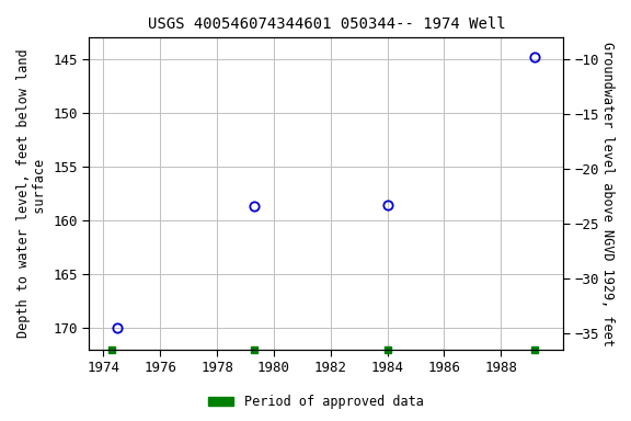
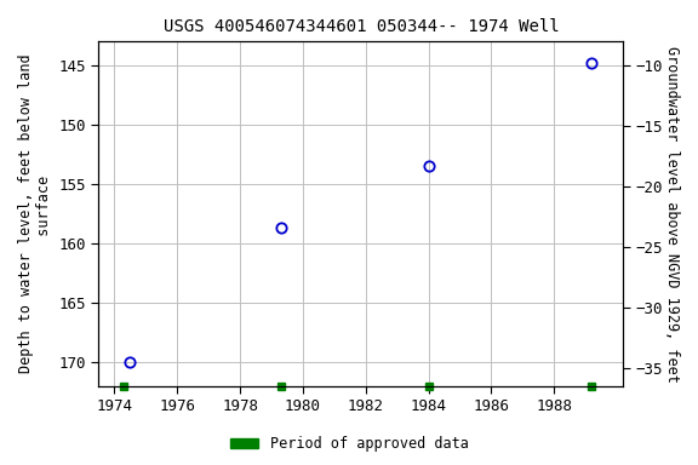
1984: 158.6 -> 153.5
